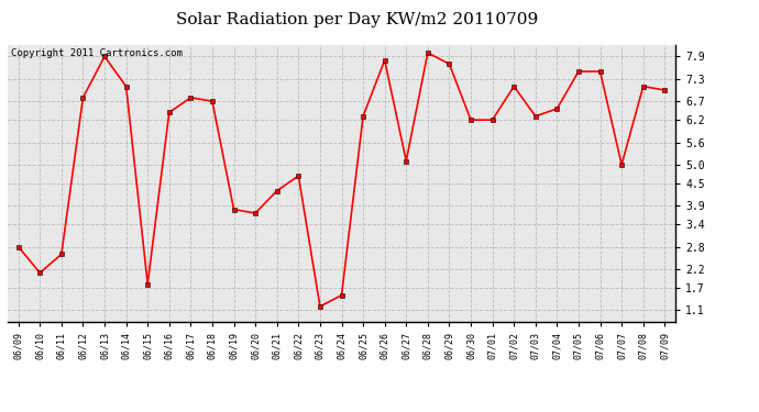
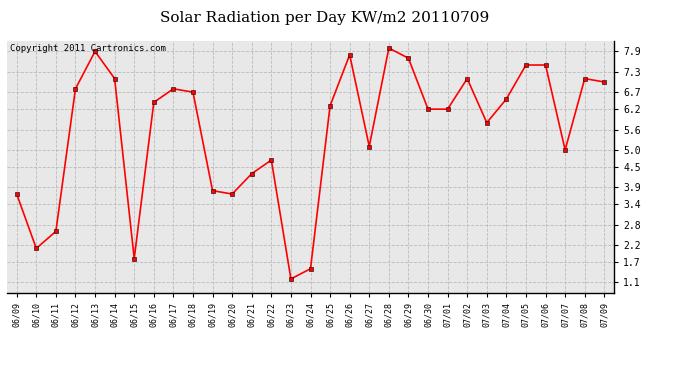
06/09: 2.8 -> 3.7
07/03: 6.3 -> 5.8
